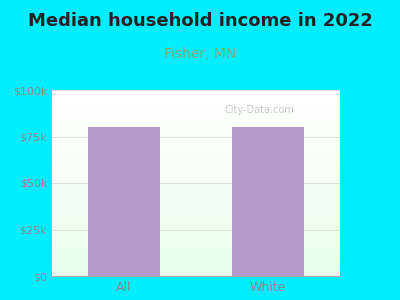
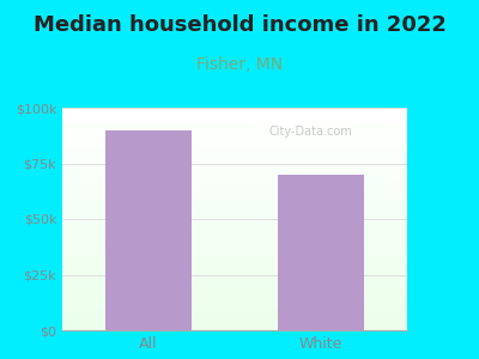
All: $80k -> $90k
White: $80k -> $70k
